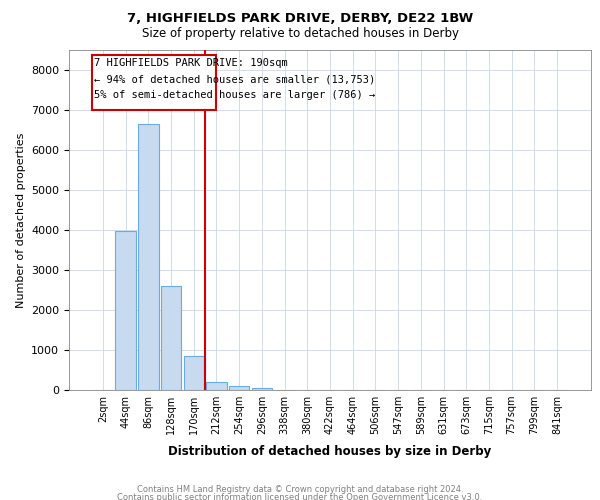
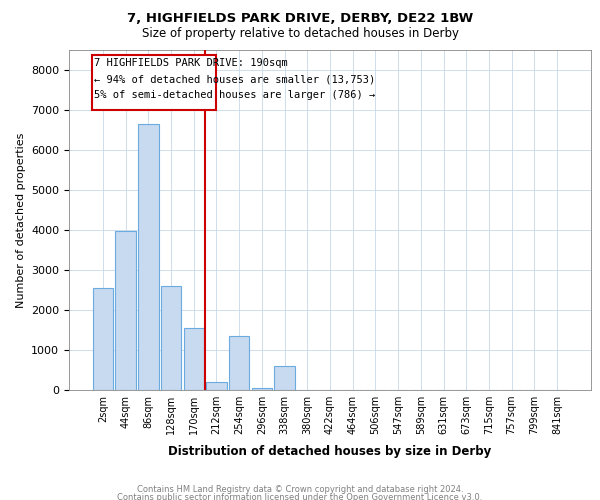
2sqm: 10 -> 2550
170sqm: 850 -> 1550
254sqm: 100 -> 1350
338sqm: 10 -> 600
